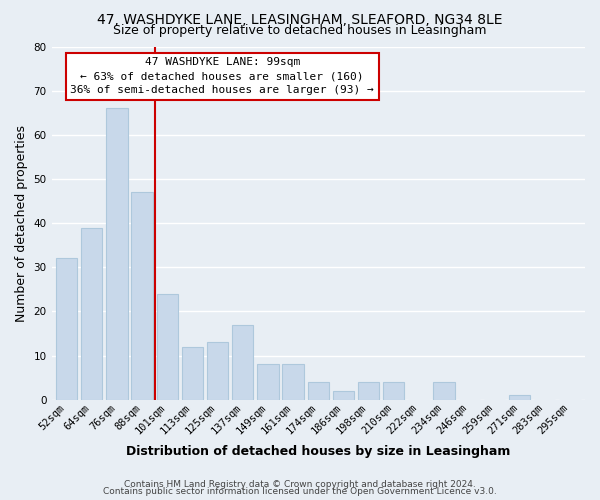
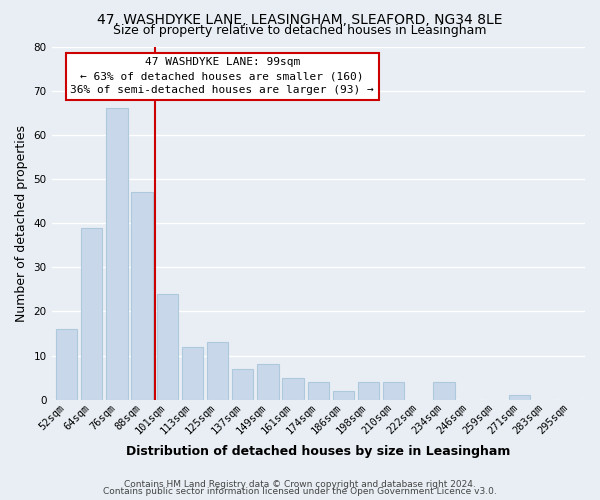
52sqm: 32 -> 16
137sqm: 17 -> 7
161sqm: 8 -> 5
